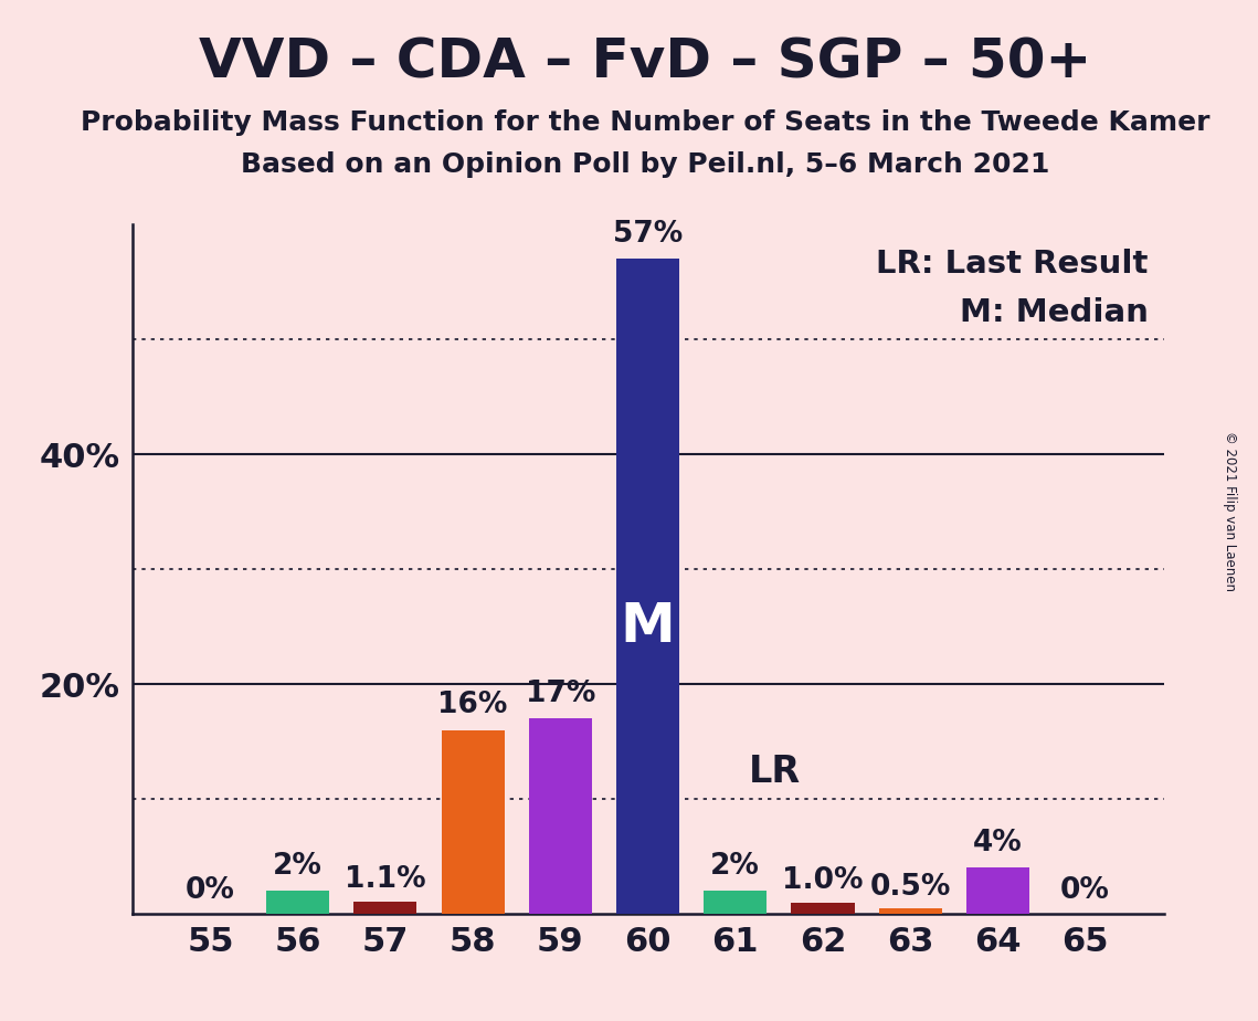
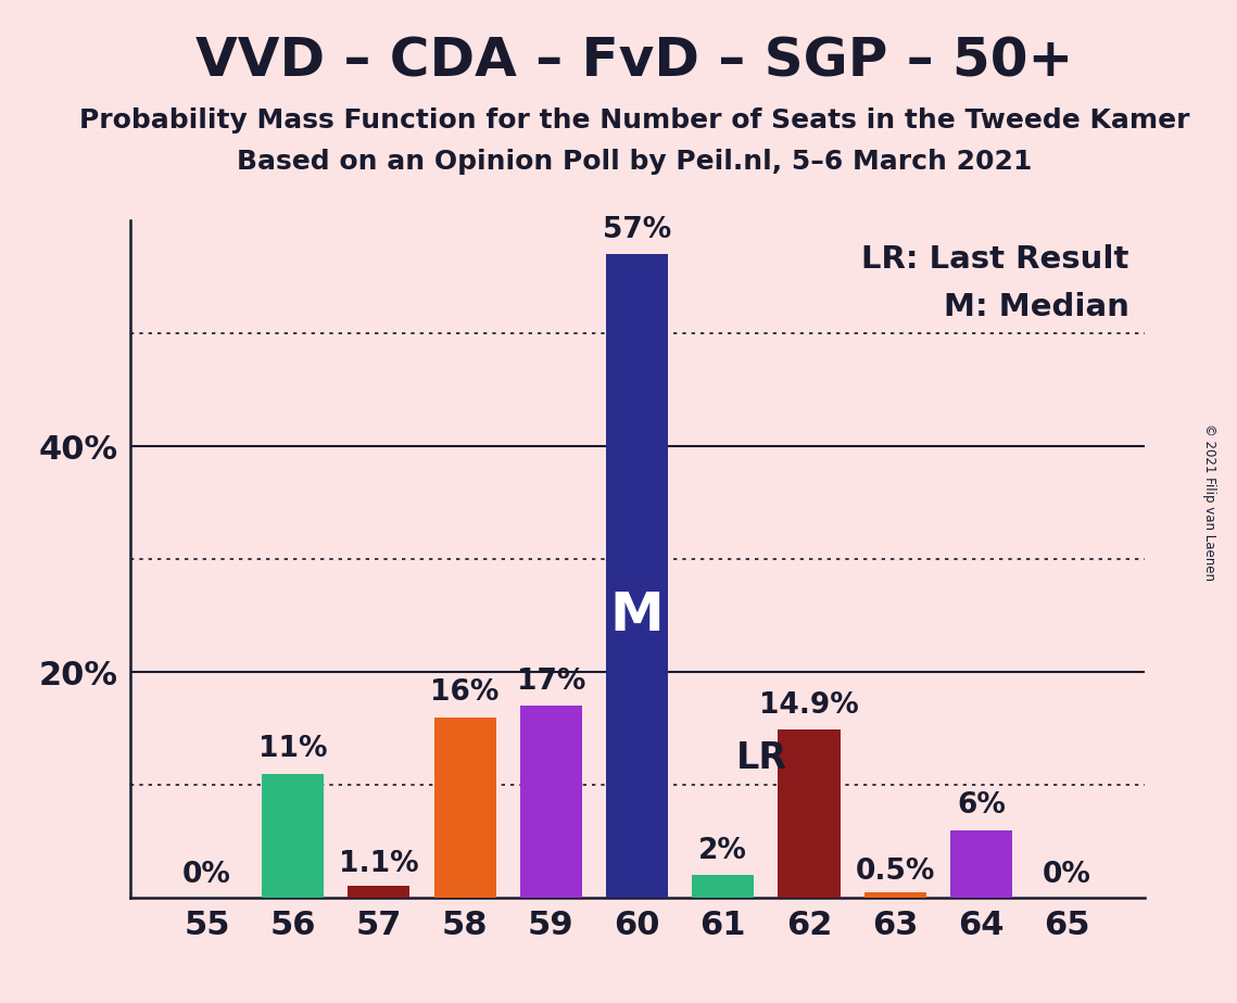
56: 2% -> 11%
62: 1.0% -> 14.9%
64: 4% -> 6%
